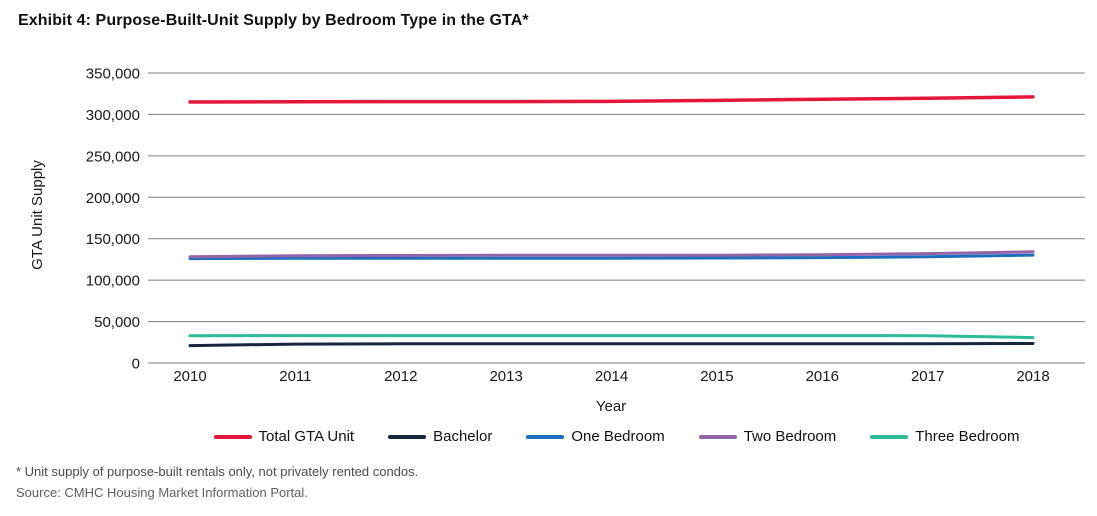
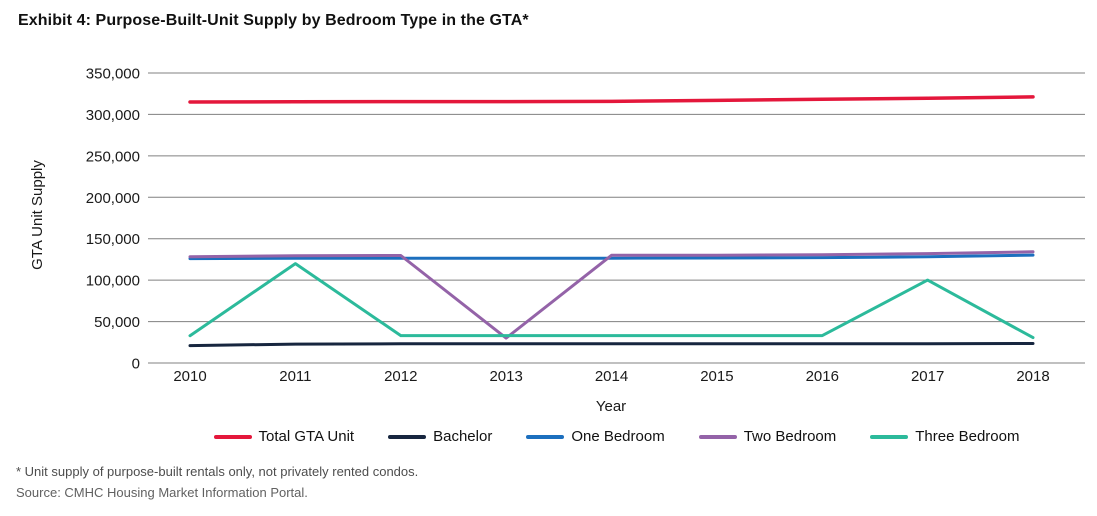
Three Bedroom/2011: 30000 -> 120000
Two Bedroom/2013: 130000 -> 30000
Three Bedroom/2017: 30000 -> 100000
